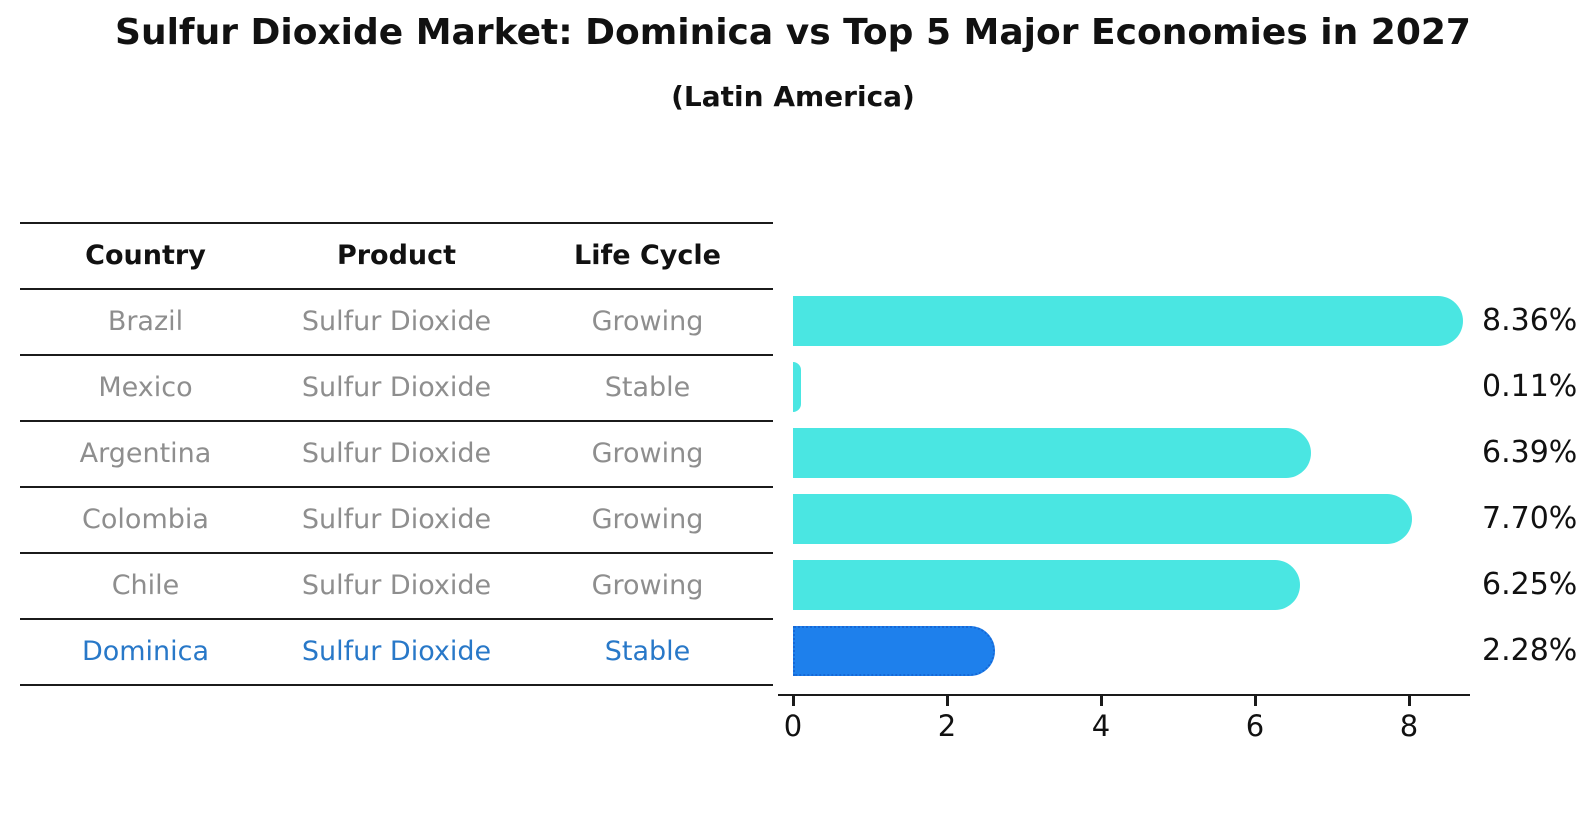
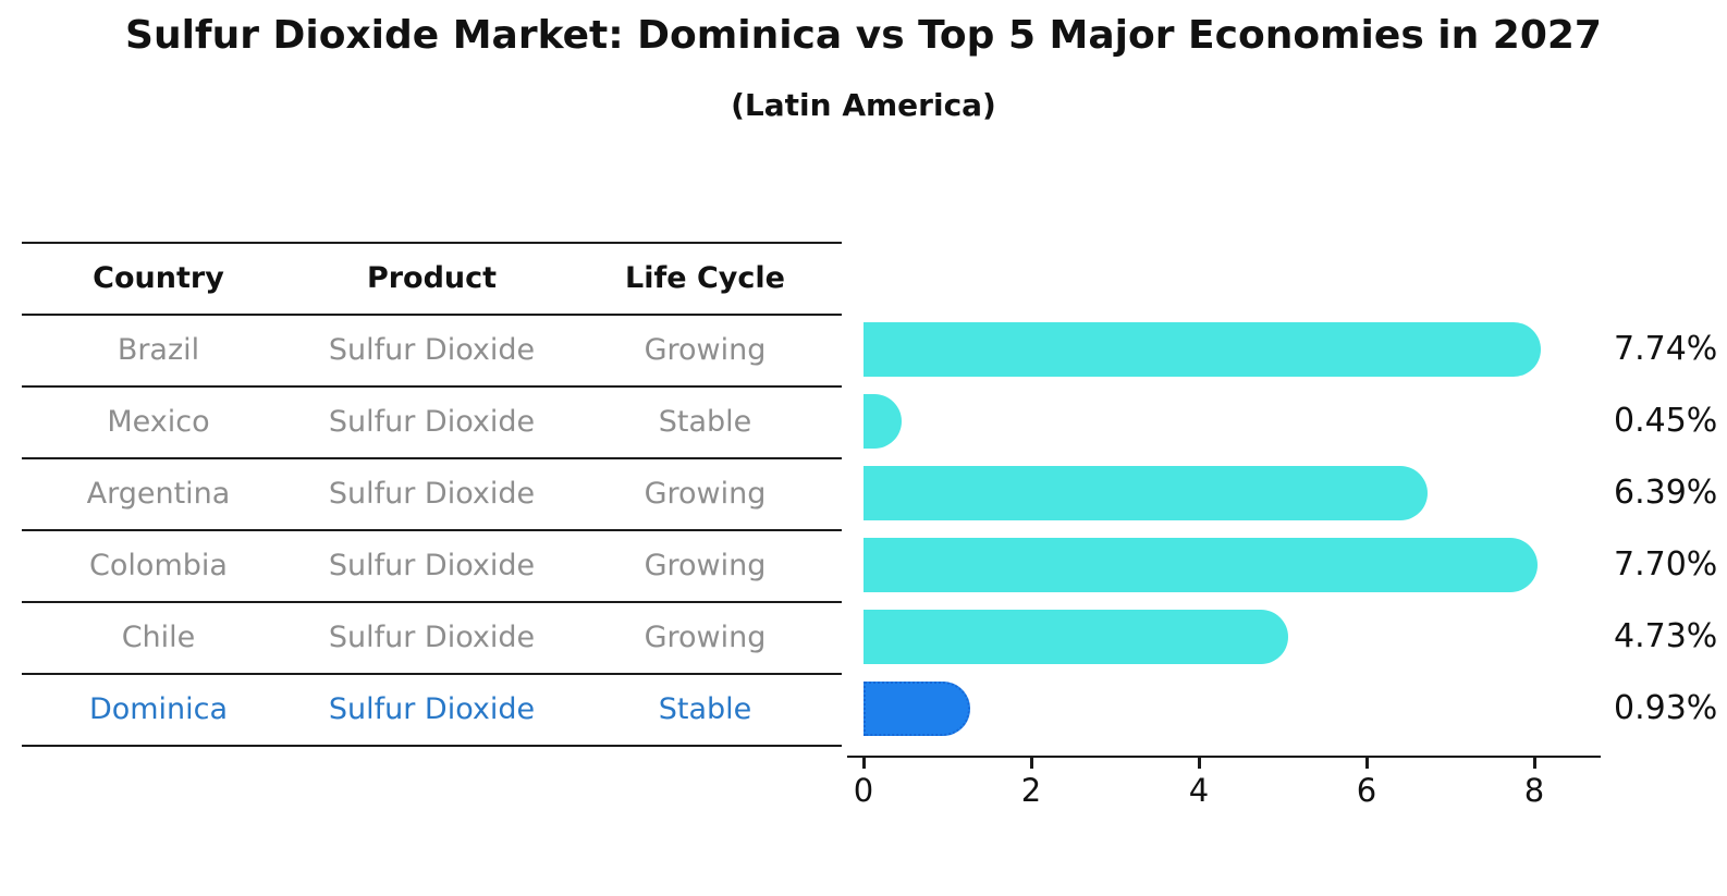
Brazil: 8.36% -> 7.74%
Mexico: 0.11% -> 0.45%
Chile: 6.25% -> 4.73%
Dominica: 2.28% -> 0.93%
